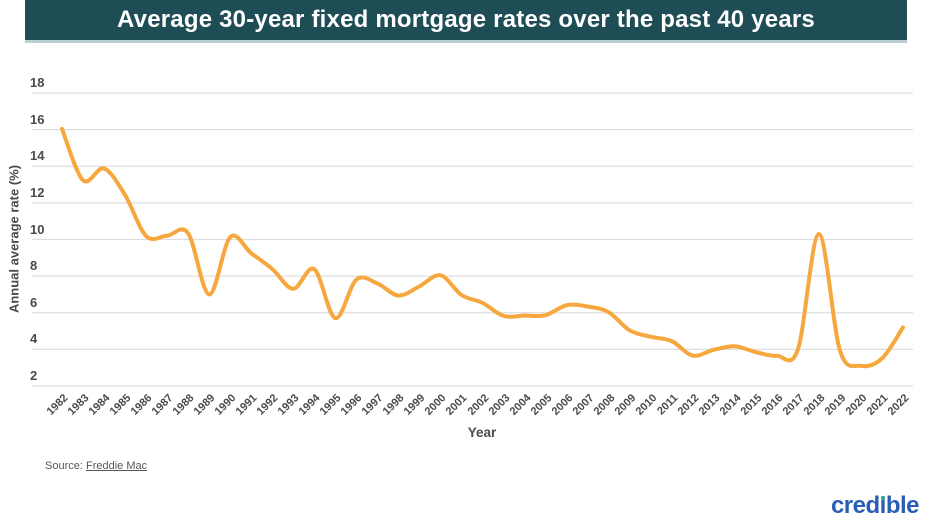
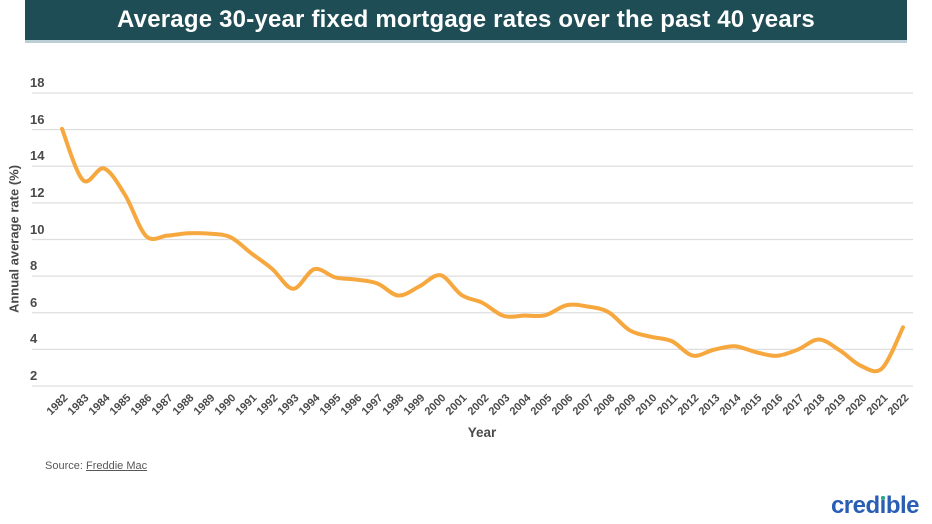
1989: 7.0 -> 10.3
1995: 5.7 -> 7.9
2018: 10.3 -> 4.5
2021: 3.5 -> 3.0
